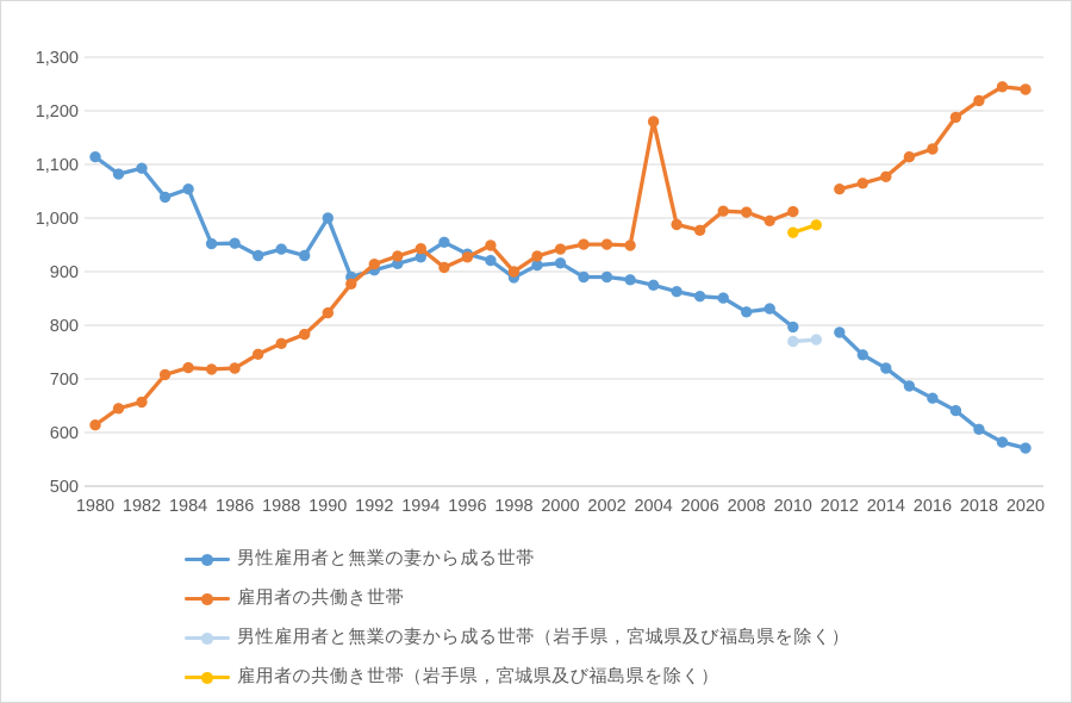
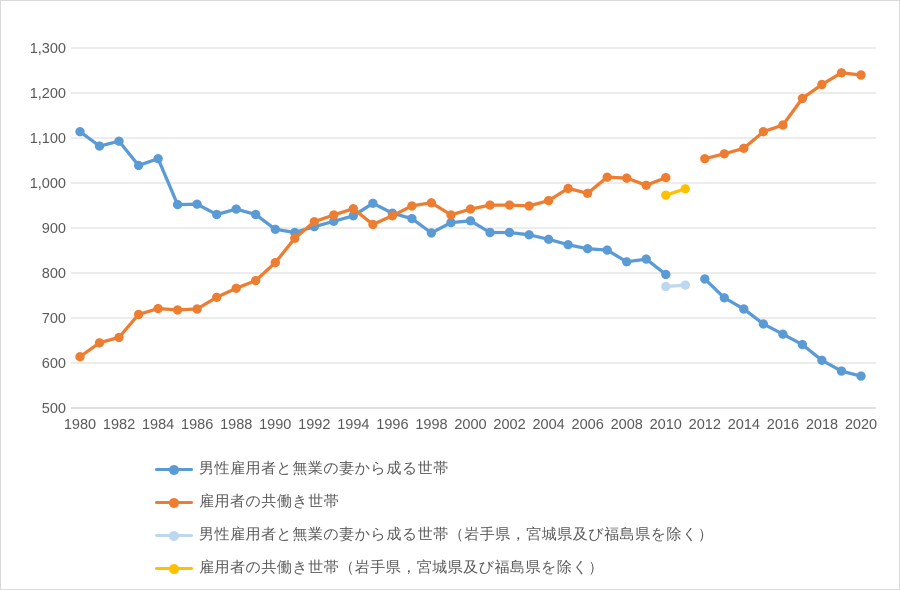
男性雇用者と無業の妻から成る世帯/1990: 1000 -> 900
雇用者の共働き世帯/1998: 900 -> 960
雇用者の共働き世帯/2004: 1180 -> 960
